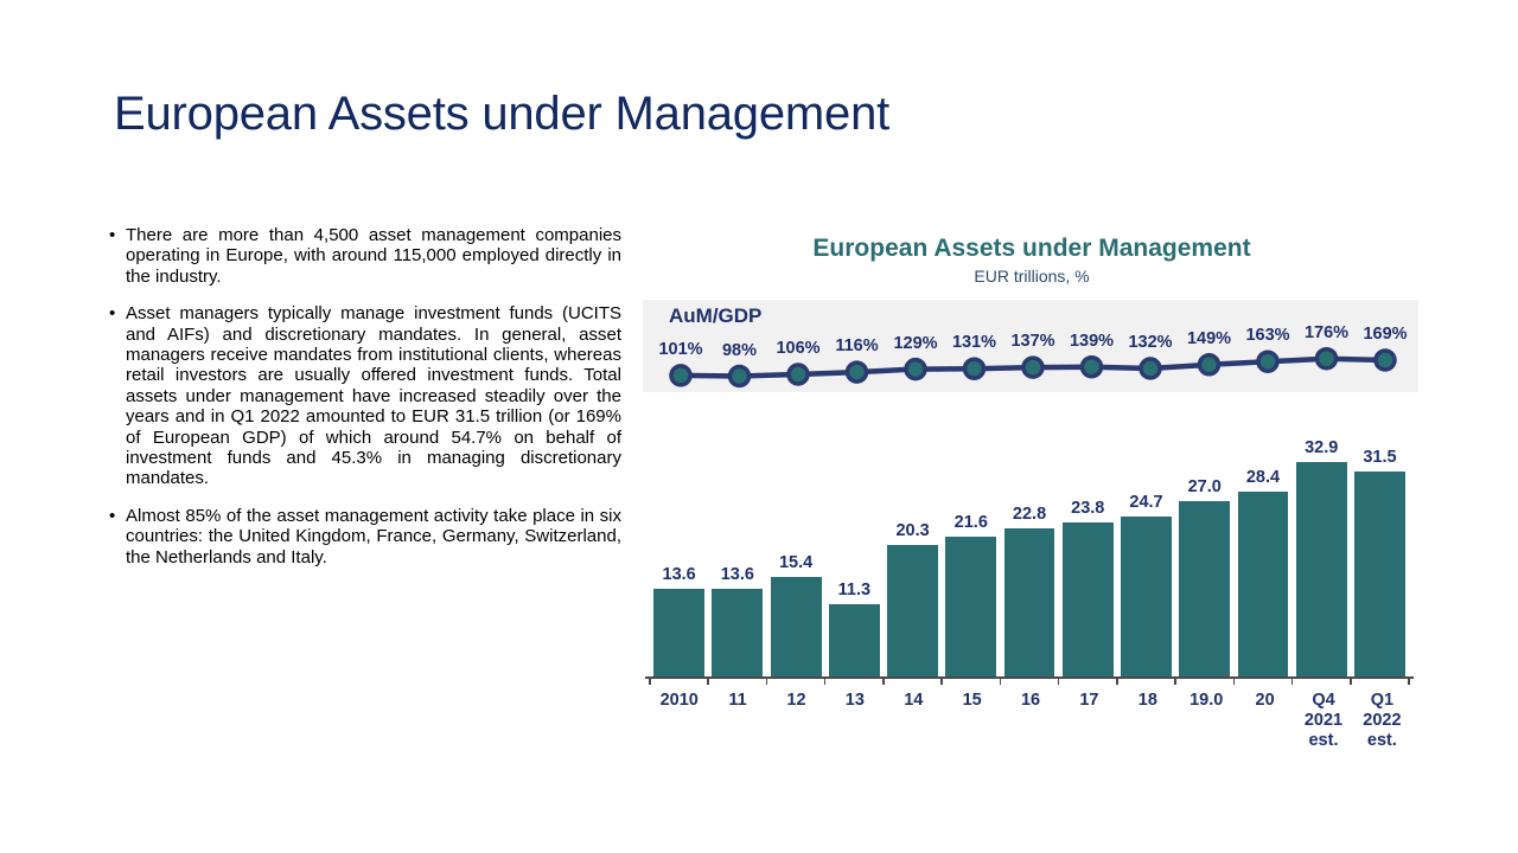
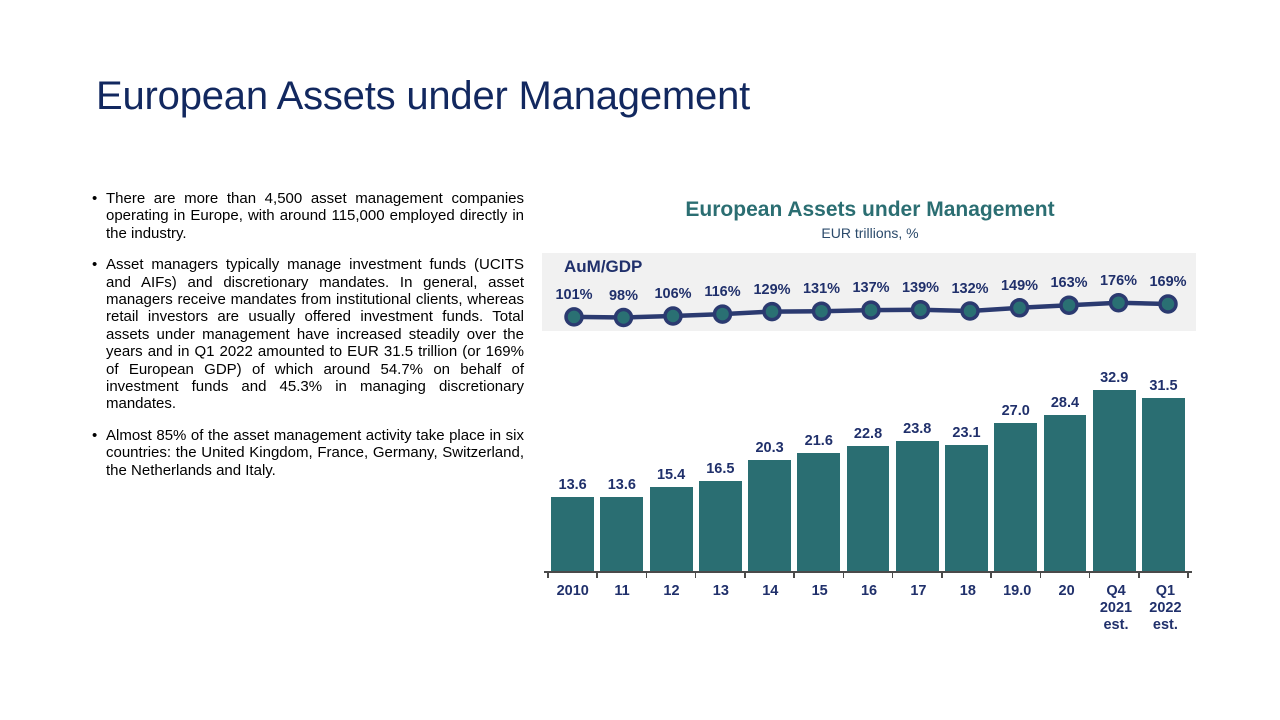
13: 11.3 -> 16.5
18: 24.7 -> 23.1
